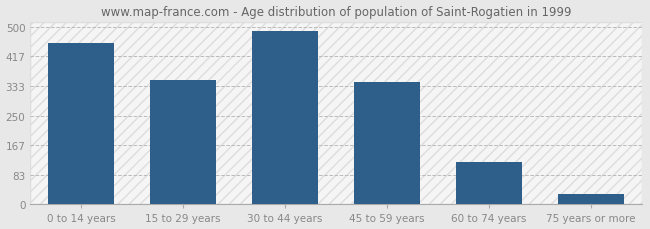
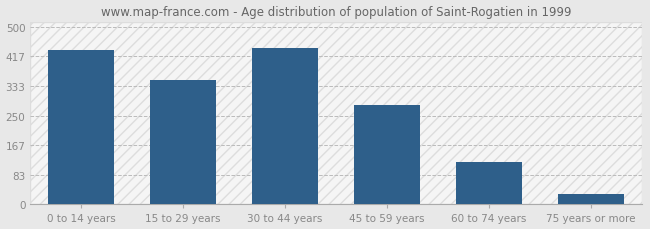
0 to 14 years: 455 -> 435
30 to 44 years: 487 -> 440
45 to 59 years: 345 -> 280
